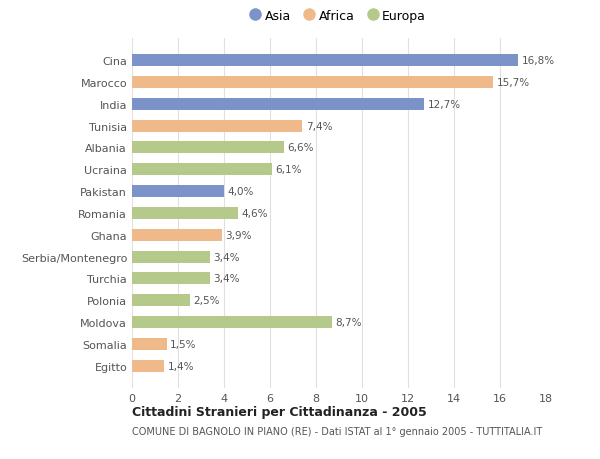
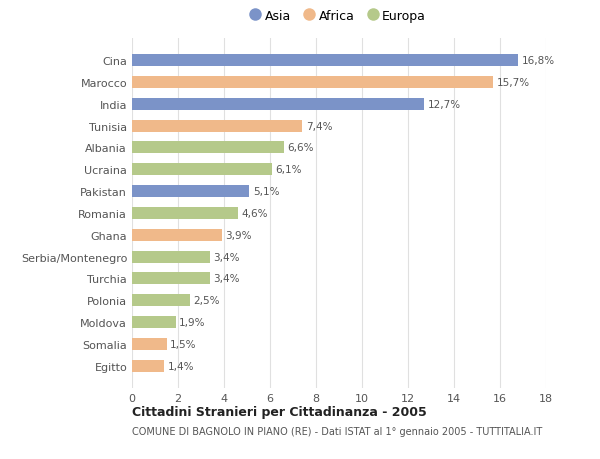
Pakistan: 4,0% -> 5,1%
Moldova: 8,7% -> 1,9%
